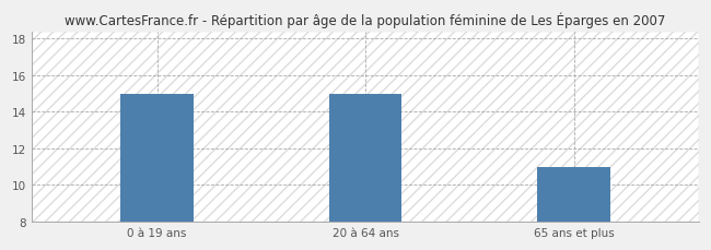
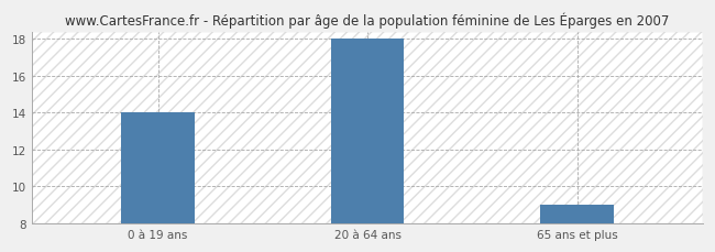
0 à 19 ans: 15 -> 14
20 à 64 ans: 15 -> 18
65 ans et plus: 11 -> 9
